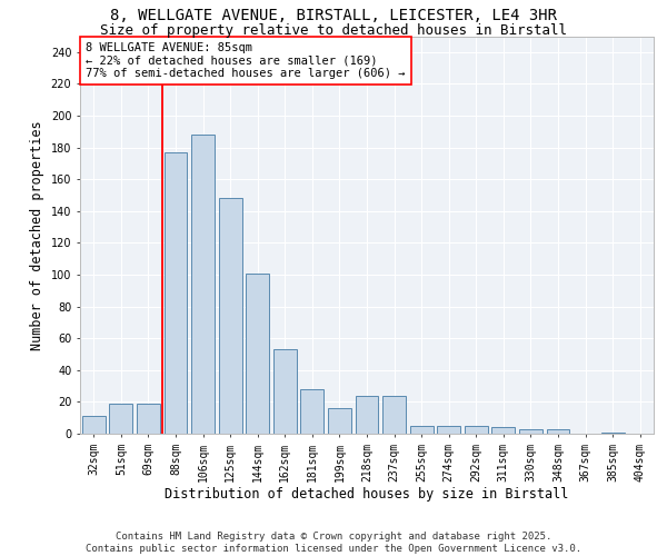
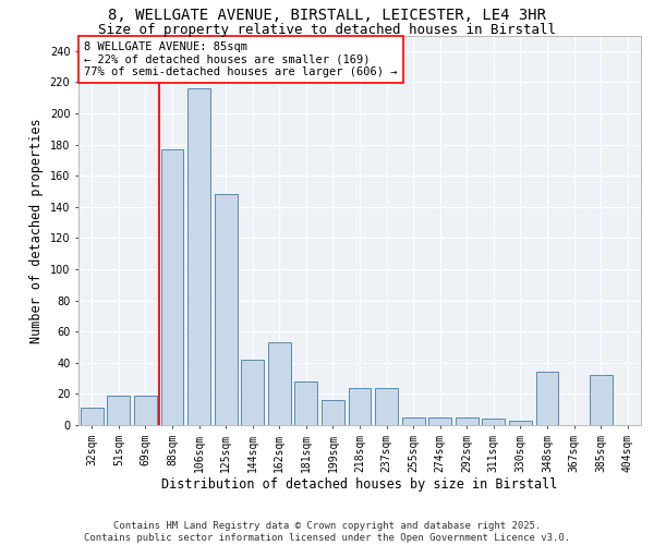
106sqm: 188 -> 216
144sqm: 101 -> 42
348sqm: 3 -> 34
385sqm: 1 -> 32
